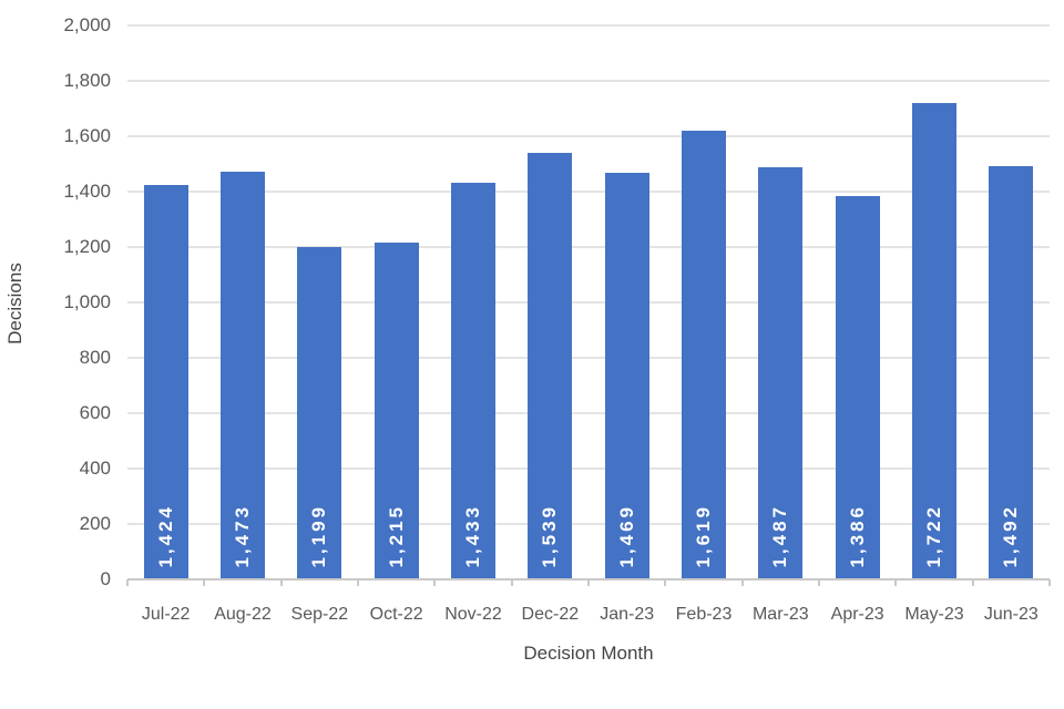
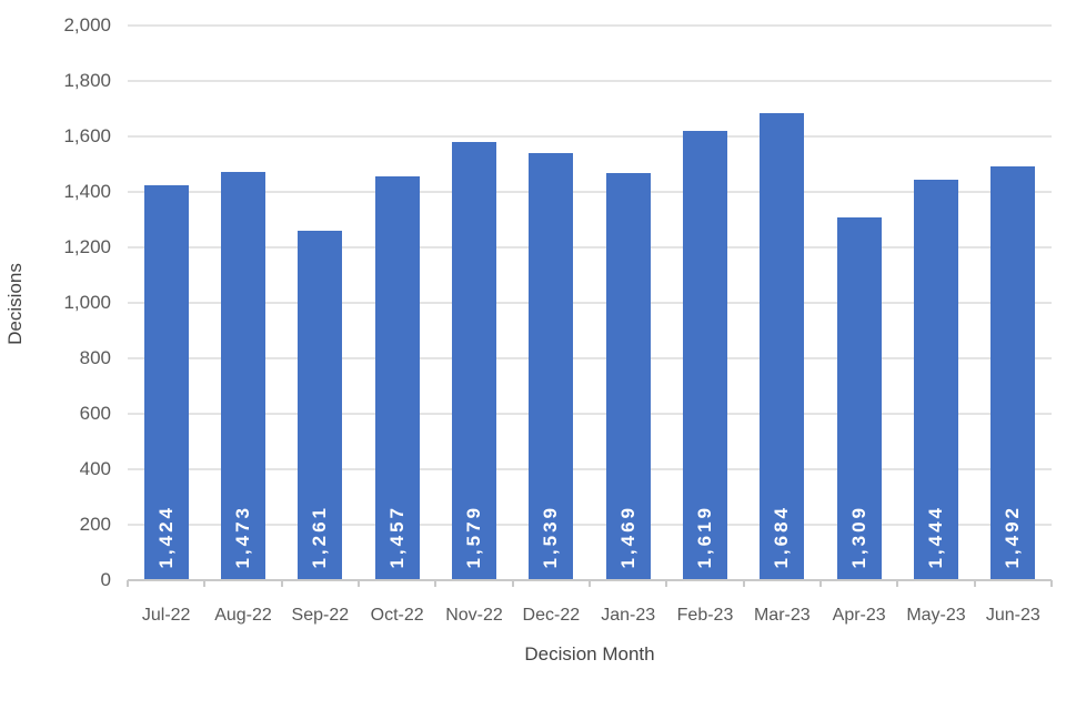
Sep-22: 1,199 -> 1,261
Oct-22: 1,215 -> 1,457
Nov-22: 1,433 -> 1,579
Mar-23: 1,487 -> 1,684
Apr-23: 1,386 -> 1,309
May-23: 1,722 -> 1,444
